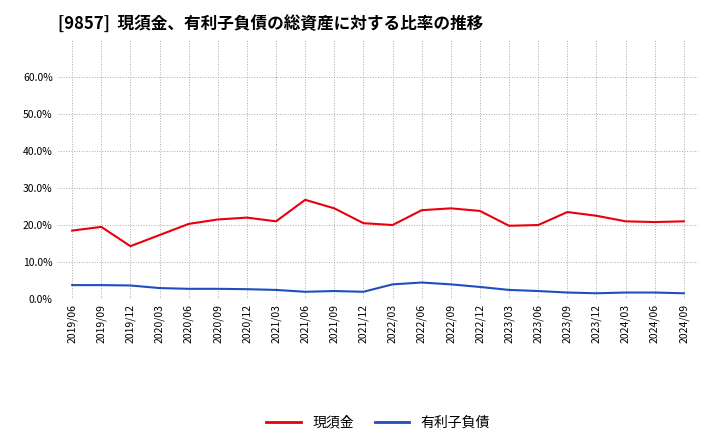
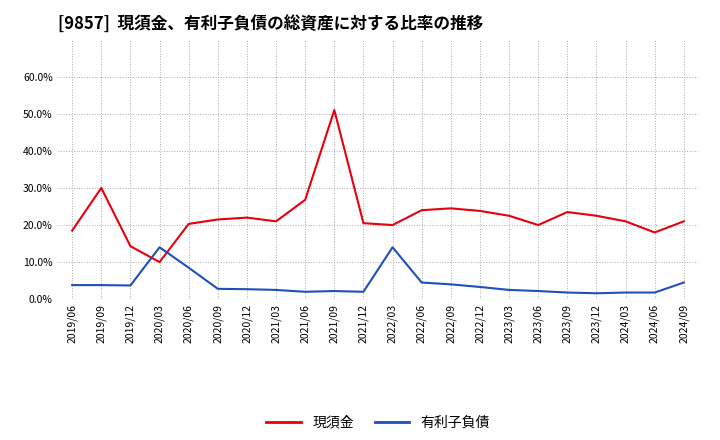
現須金/2019/09: 19.5% -> 30.0%
現須金/2020/03: 17.3% -> 10.0%
有利子負債/2020/03: 3.0% -> 14.0%
有利子負債/2020/06: 2.8% -> 8.5%
現須金/2021/09: 24.5% -> 51.0%
有利子負債/2022/03: 4.0% -> 14.0%
現須金/2023/03: 19.8% -> 22.5%
現須金/2024/06: 20.8% -> 18.0%
有利子負債/2024/09: 1.6% -> 4.5%
